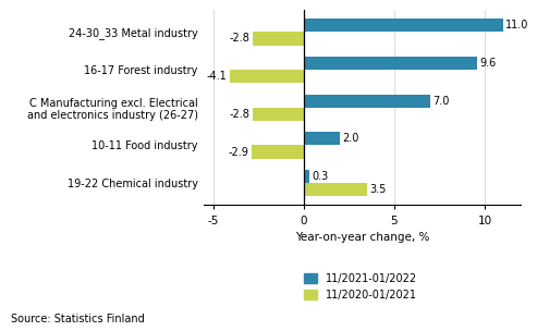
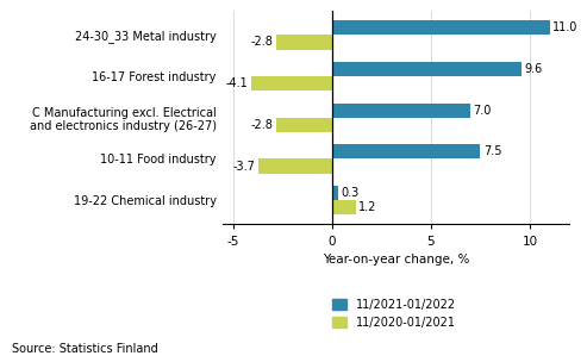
11/2021-01/2022/10-11 Food industry: 2.0 -> 7.5
11/2020-01/2021/10-11 Food industry: -2.9 -> -3.7
11/2020-01/2021/19-22 Chemical industry: 3.5 -> 1.2
